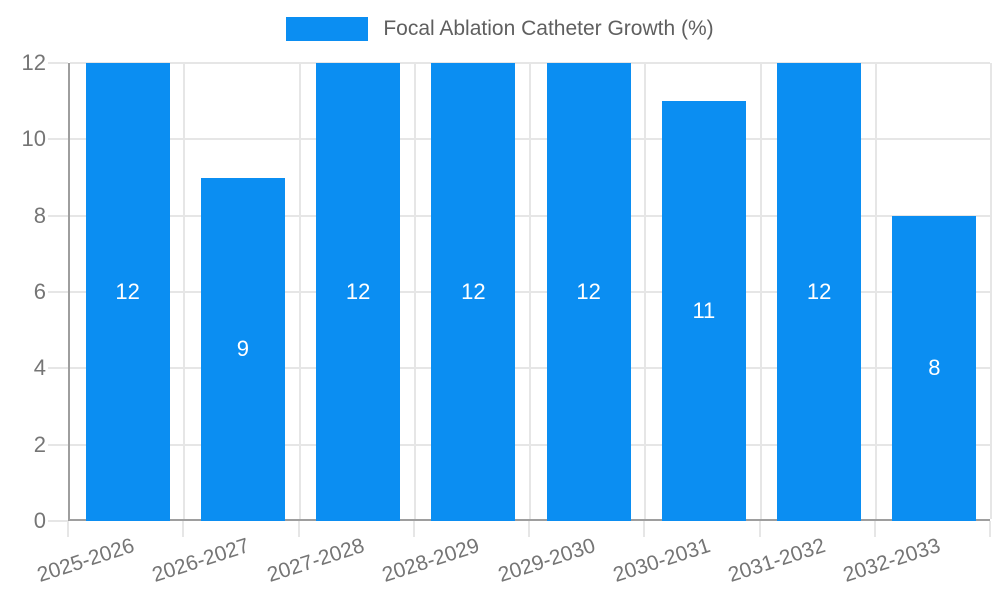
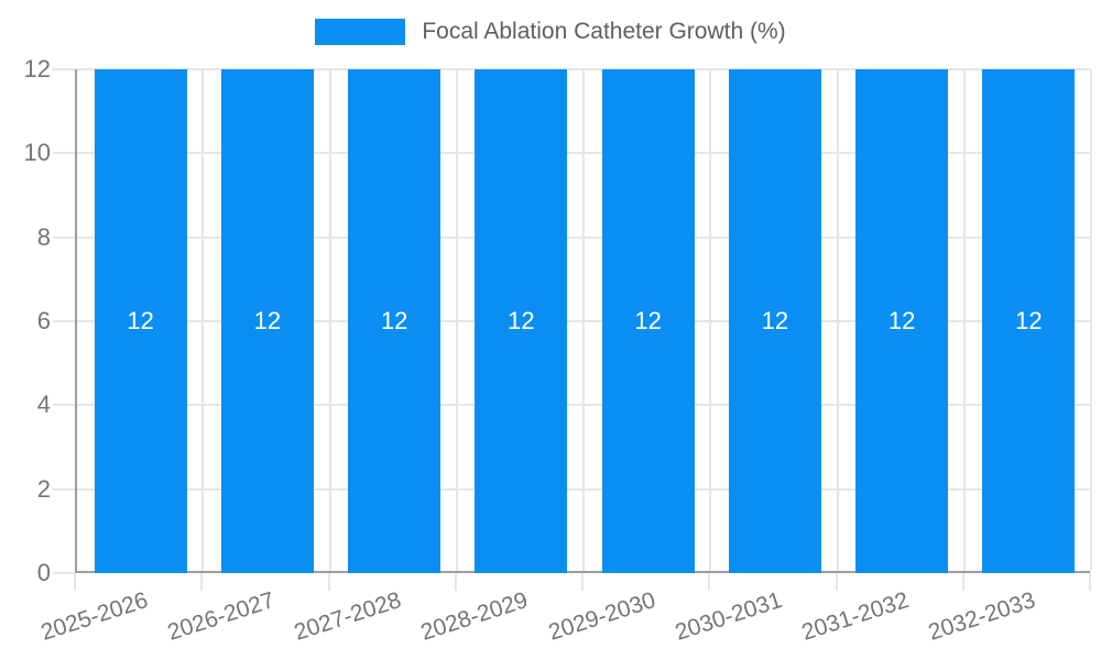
2026-2027: 9 -> 12
2030-2031: 11 -> 12
2032-2033: 8 -> 12
